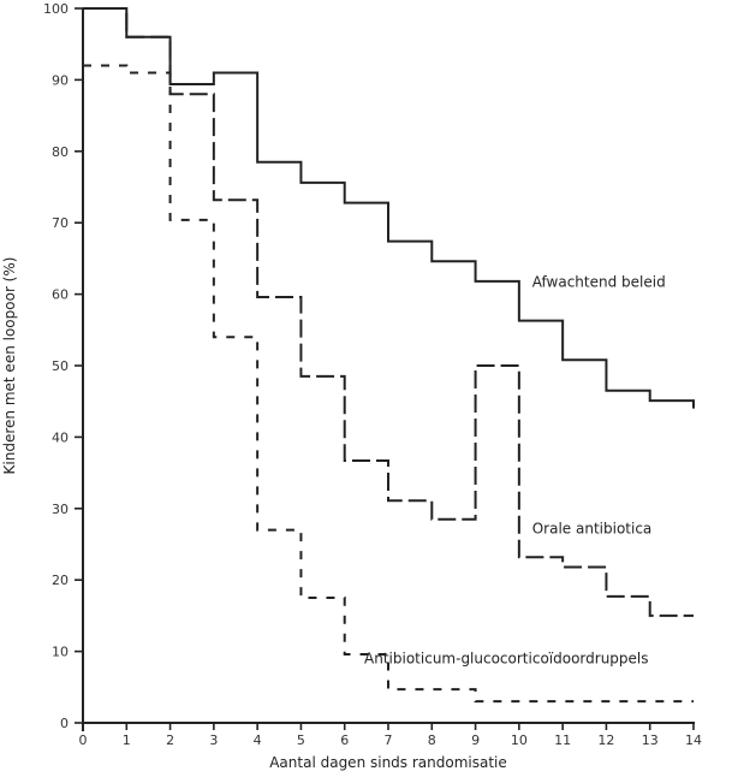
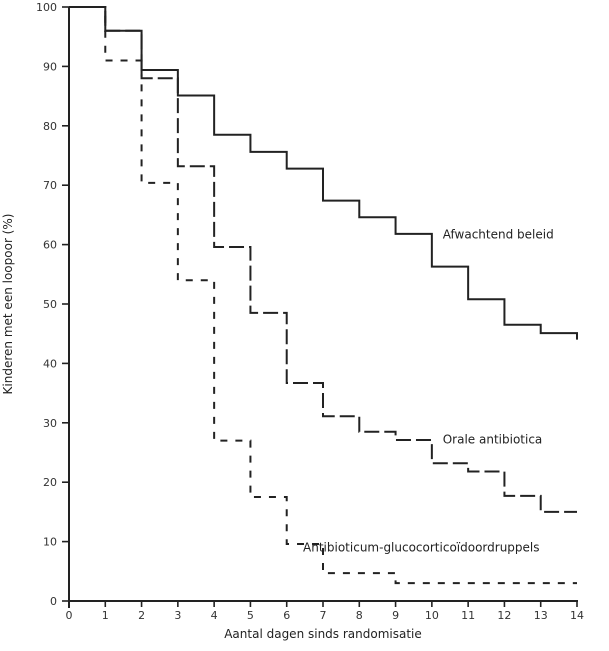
Antibioticum-glucocorticoïdoordruppels/0: 92 -> 100
Afwachtend beleid/3: 91 -> 85
Orale antibiotica/9: 50 -> 27
